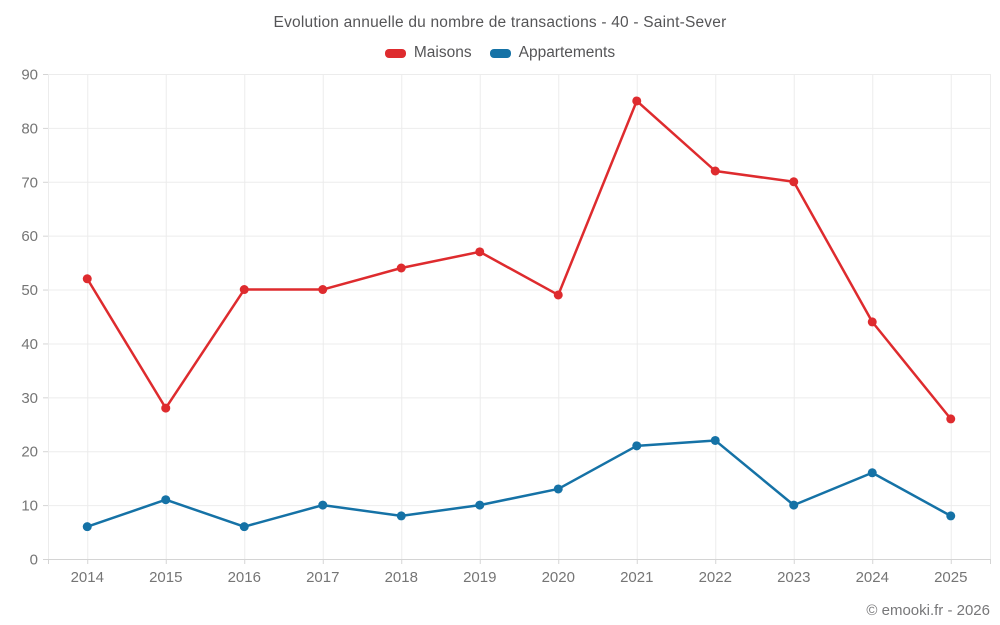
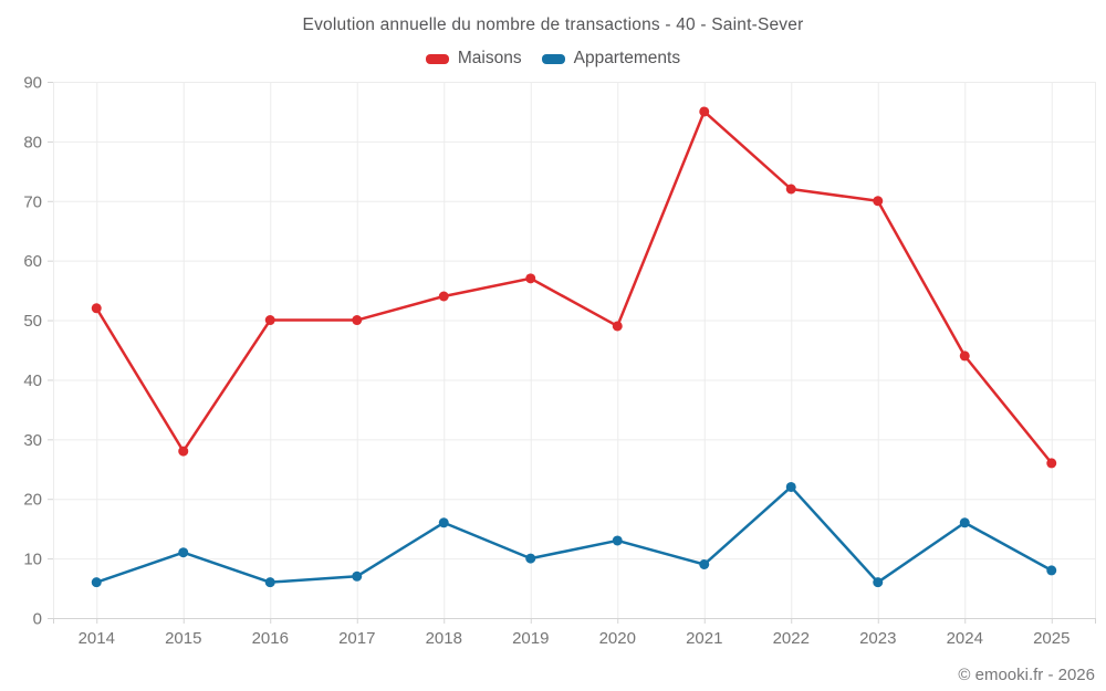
Appartements/2017: 10 -> 7
Appartements/2018: 8 -> 16
Appartements/2021: 21 -> 9
Appartements/2023: 10 -> 6
